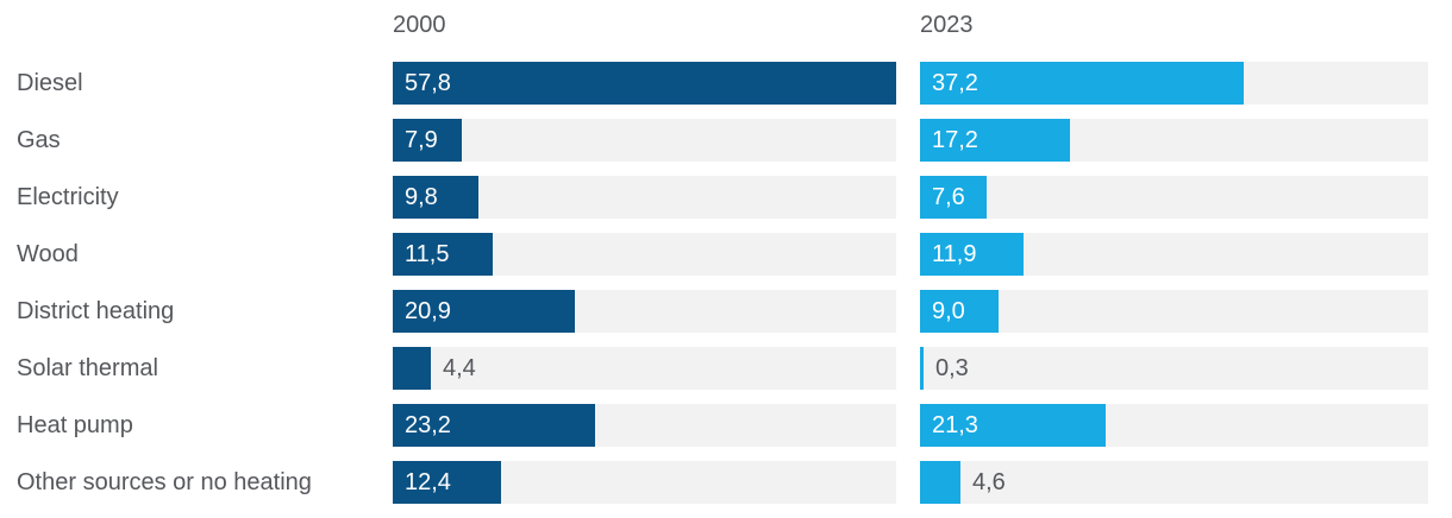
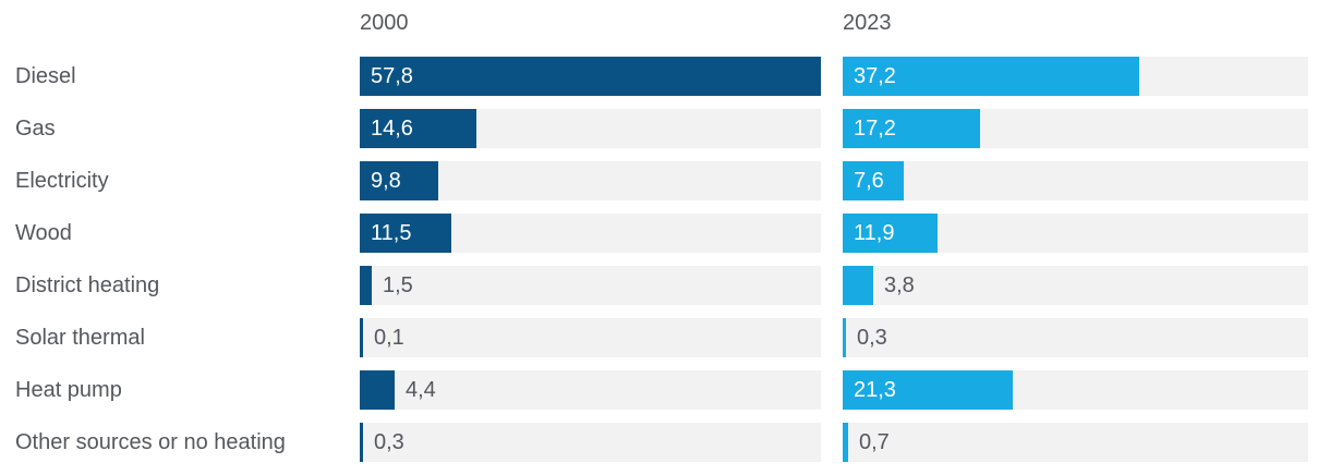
2000/Gas: 7,9 -> 14,6
2000/District heating: 20,9 -> 1,5
2023/District heating: 9,0 -> 3,8
2000/Solar thermal: 4,4 -> 0,1
2000/Heat pump: 23,2 -> 4,4
2000/Other sources or no heating: 12,4 -> 0,3
2023/Other sources or no heating: 4,6 -> 0,7
